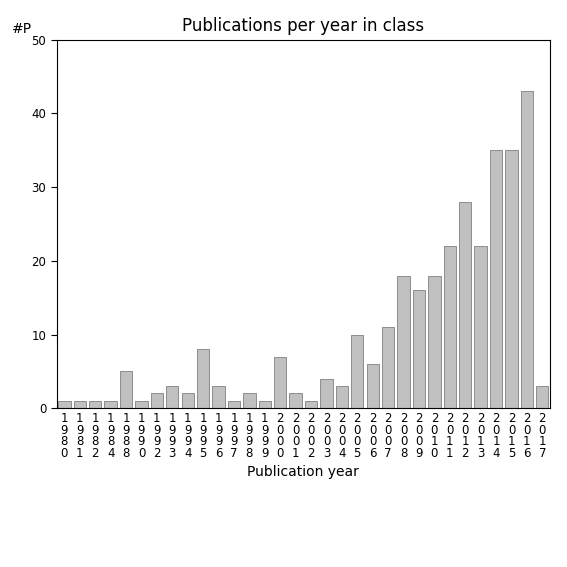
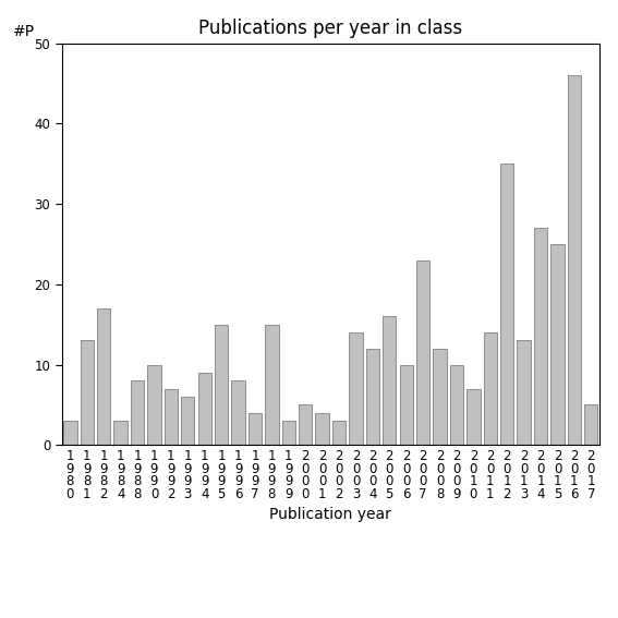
1 9 8 0: 1 -> 3
1 9 8 1: 1 -> 13
1 9 8 2: 1 -> 17
1 9 8 4: 1 -> 3
1 9 8 8: 5 -> 8
1 9 9 0: 1 -> 10
1 9 9 2: 2 -> 7
1 9 9 3: 3 -> 6
1 9 9 4: 2 -> 9
1 9 9 5: 8 -> 15
1 9 9 6: 3 -> 8
1 9 9 7: 1 -> 4
1 9 9 8: 2 -> 15
1 9 9 9: 1 -> 3
2 0 0 0: 7 -> 5
2 0 0 1: 2 -> 4
2 0 0 2: 1 -> 3
2 0 0 3: 4 -> 14
2 0 0 4: 3 -> 12
2 0 0 5: 10 -> 16
2 0 0 6: 6 -> 10
2 0 0 7: 11 -> 23
2 0 0 8: 18 -> 12
2 0 0 9: 16 -> 10
2 0 1 0: 18 -> 7
2 0 1 1: 22 -> 14
2 0 1 2: 28 -> 35
2 0 1 3: 22 -> 13
2 0 1 4: 35 -> 27
2 0 1 5: 35 -> 25
2 0 1 6: 43 -> 46
2 0 1 7: 3 -> 5
